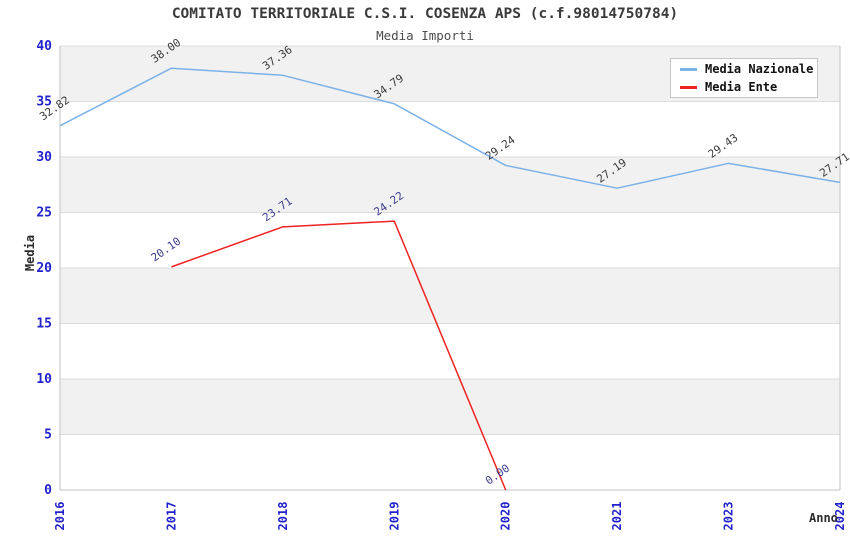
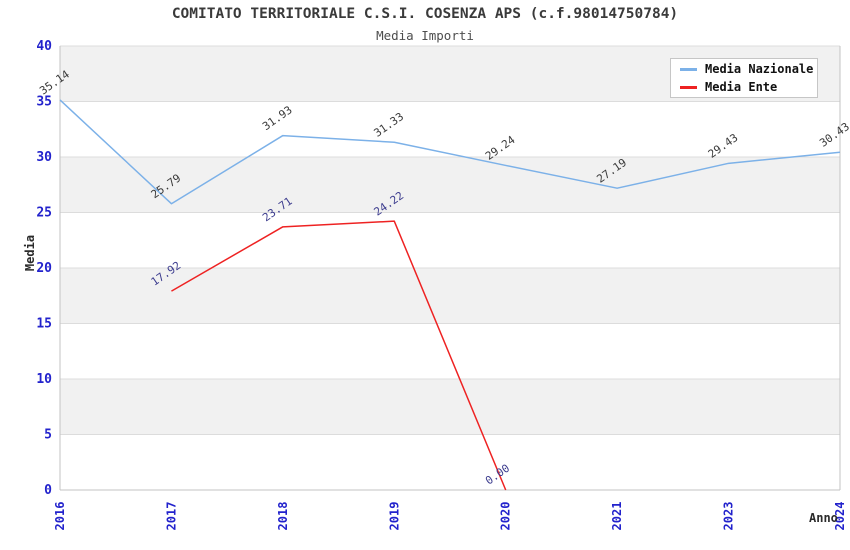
Media Nazionale/2016: 32.82 -> 35.14
Media Nazionale/2017: 38.00 -> 25.79
Media Ente/2017: 20.10 -> 17.92
Media Nazionale/2018: 37.36 -> 31.93
Media Nazionale/2019: 34.79 -> 31.33
Media Nazionale/2024: 27.71 -> 30.43
